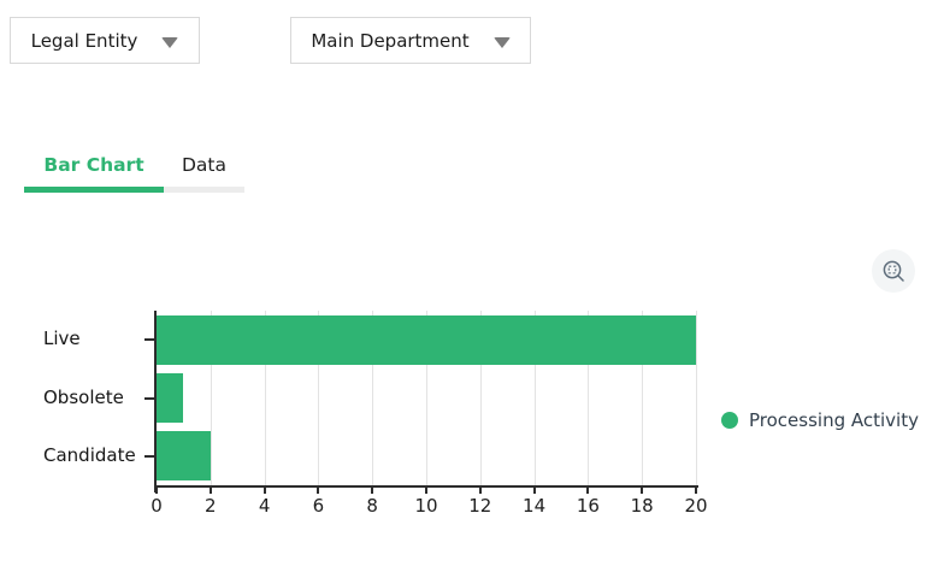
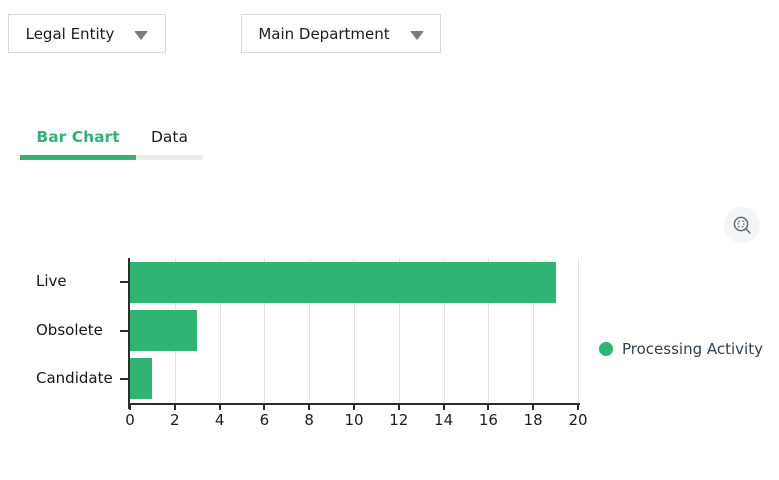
Live: 20 -> 19
Obsolete: 1 -> 3
Candidate: 2 -> 1
